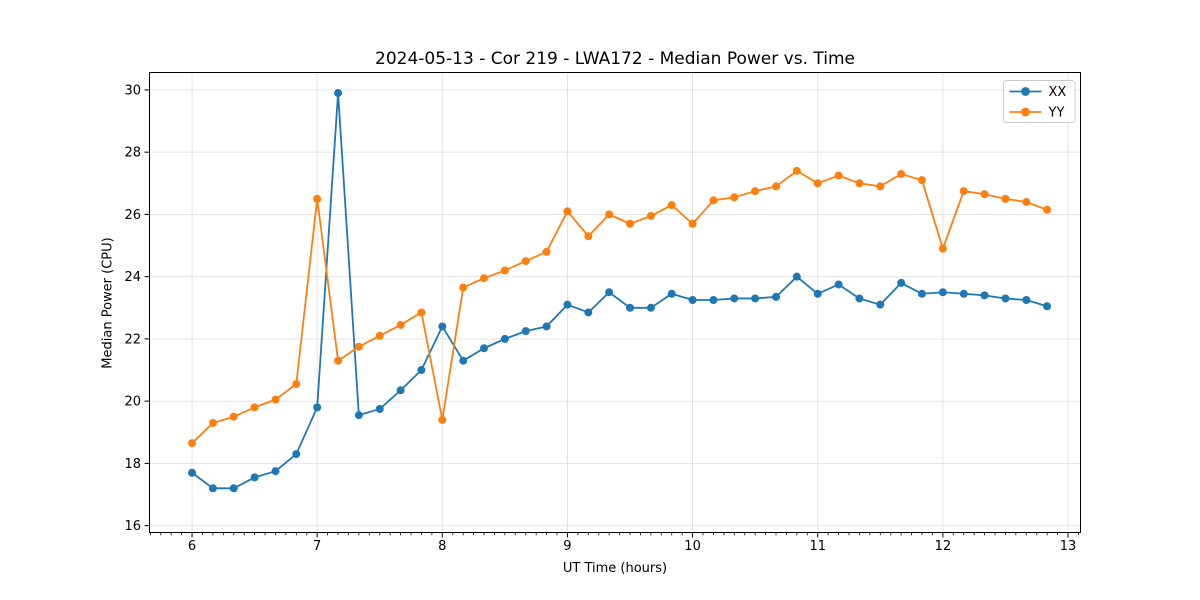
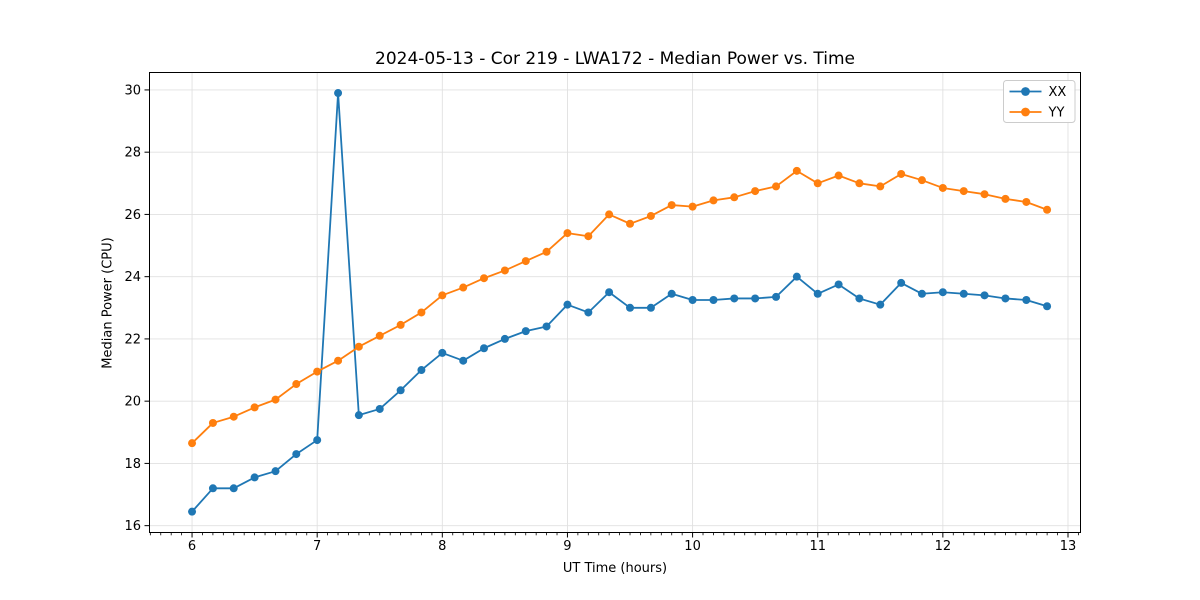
XX/6: 17.7 -> 16.4
XX/7: 19.8 -> 18.8
YY/7: 26.5 -> 20.9
XX/8: 22.4 -> 21.6
YY/8: 19.4 -> 23.4
YY/9: 26.1 -> 25.4
YY/10: 25.7 -> 26.2
YY/12: 24.9 -> 26.9
